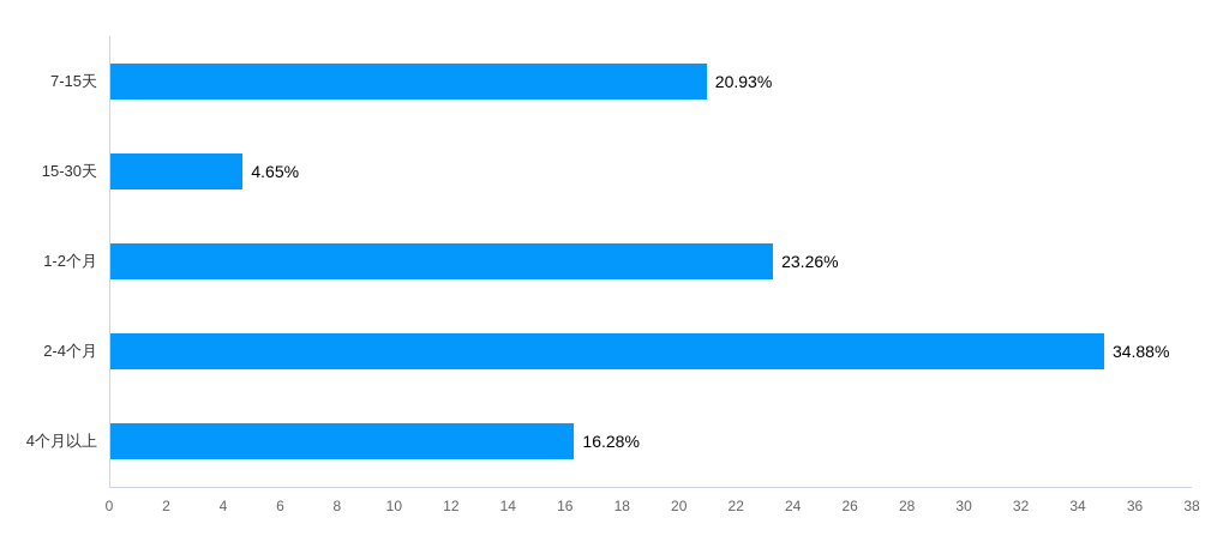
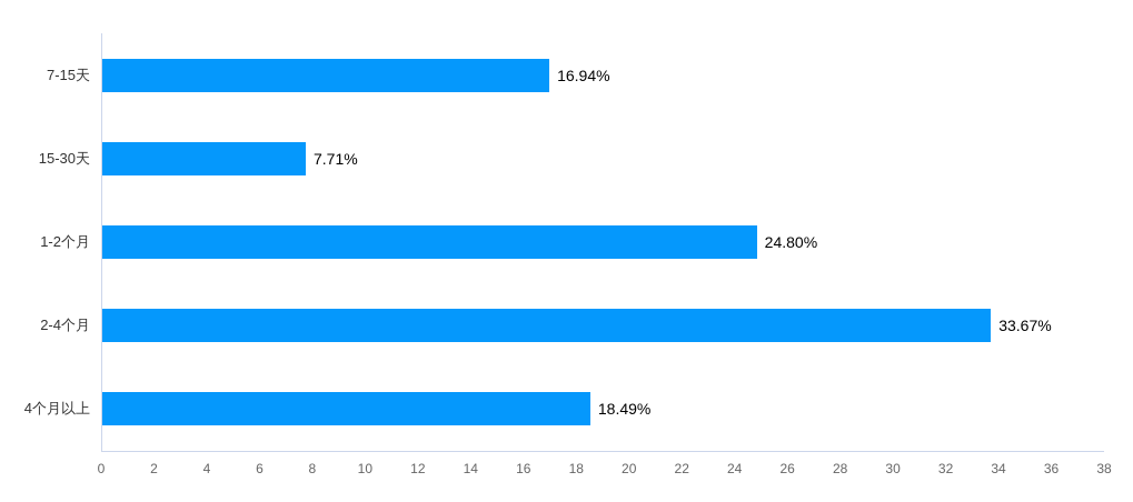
7-15天: 20.93% -> 16.94%
15-30天: 4.65% -> 7.71%
1-2个月: 23.26% -> 24.80%
2-4个月: 34.88% -> 33.67%
4个月以上: 16.28% -> 18.49%
